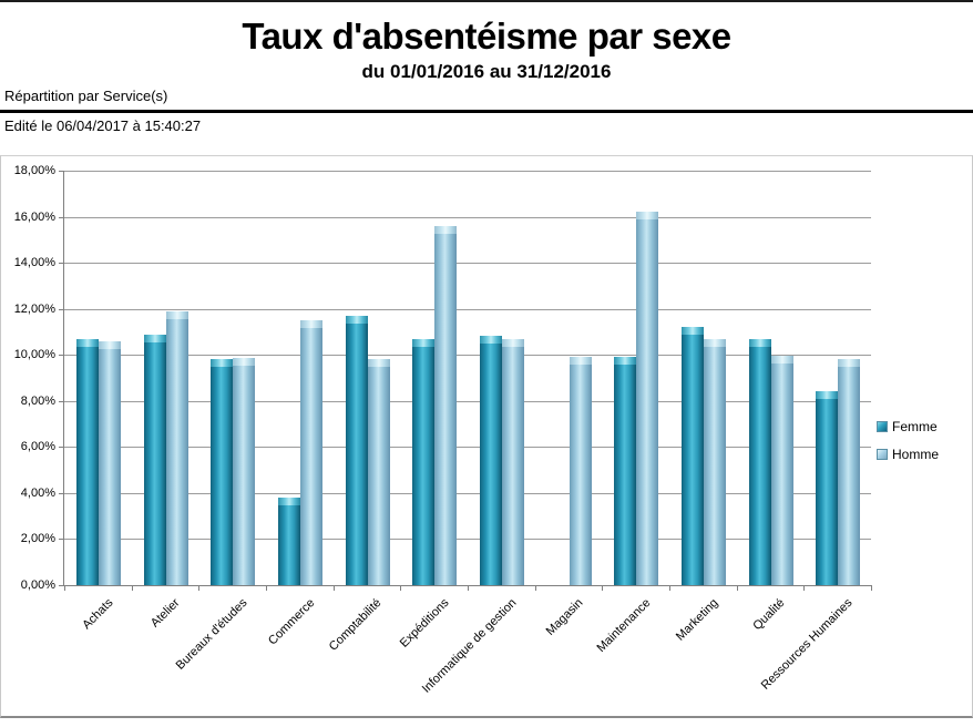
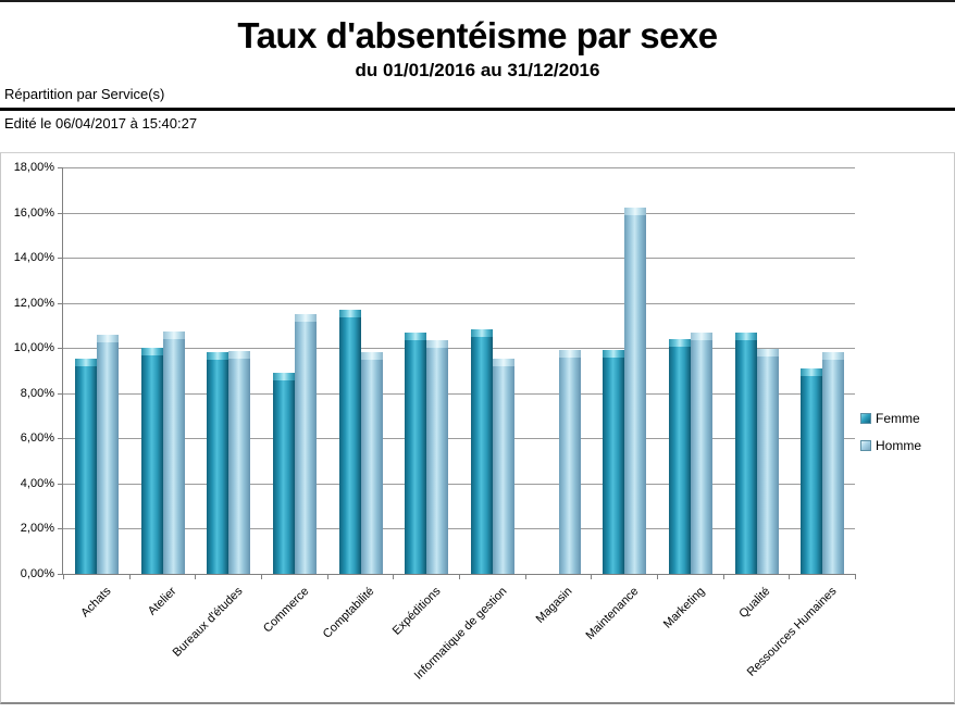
Femme/Achats: 10,7% -> 9,6%
Femme/Atelier: 10,9% -> 10,0%
Homme/Atelier: 11,9% -> 10,8%
Femme/Commerce: 3,8% -> 8,9%
Homme/Expéditions: 15,6% -> 10,3%
Homme/Informatique de gestion: 10,7% -> 9,6%
Femme/Marketing: 11,2% -> 10,4%
Femme/Ressources Humaines: 8,4% -> 9,1%
